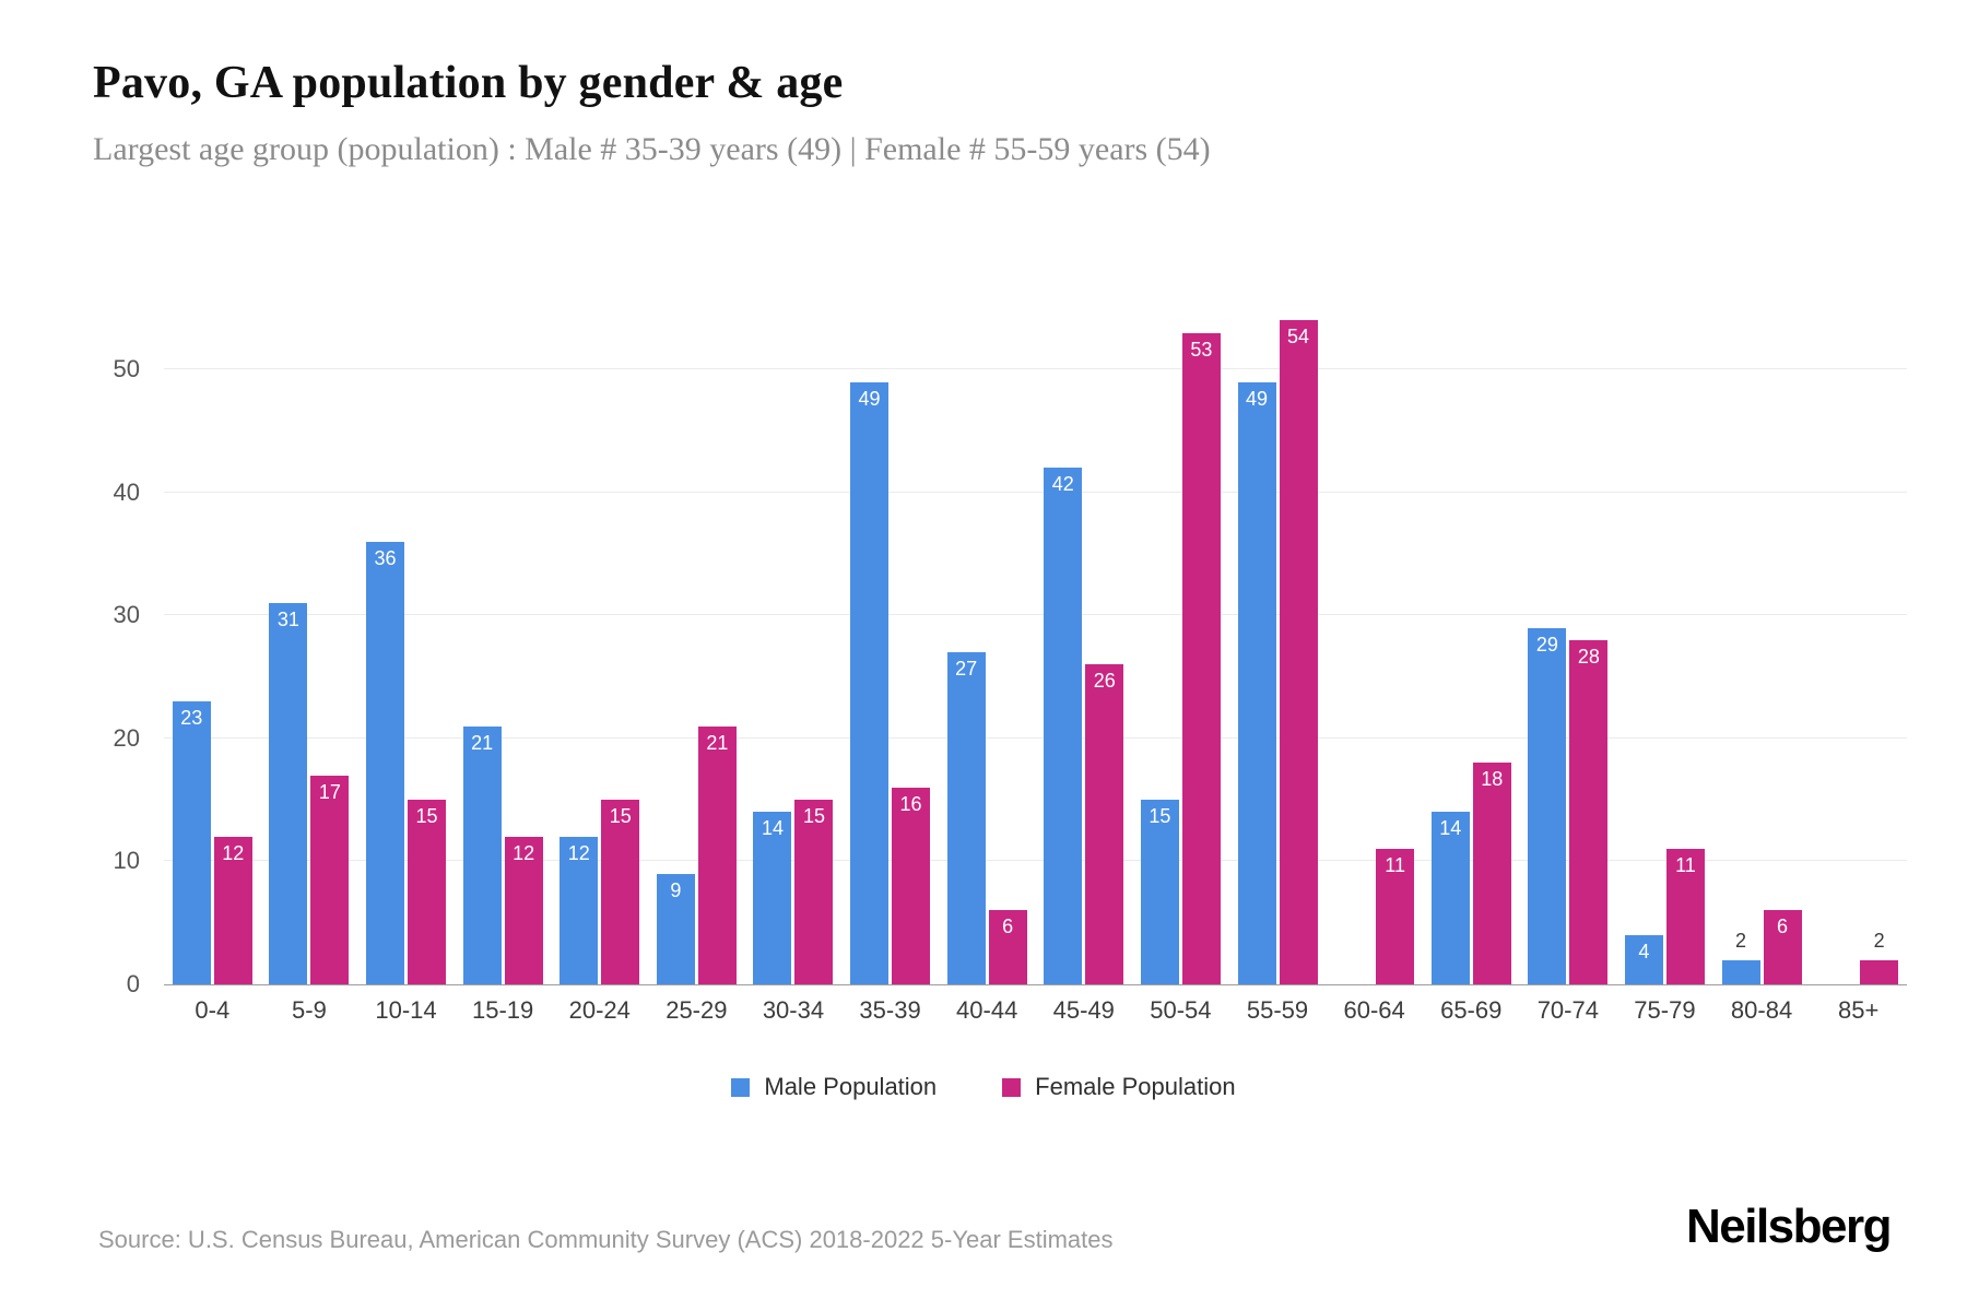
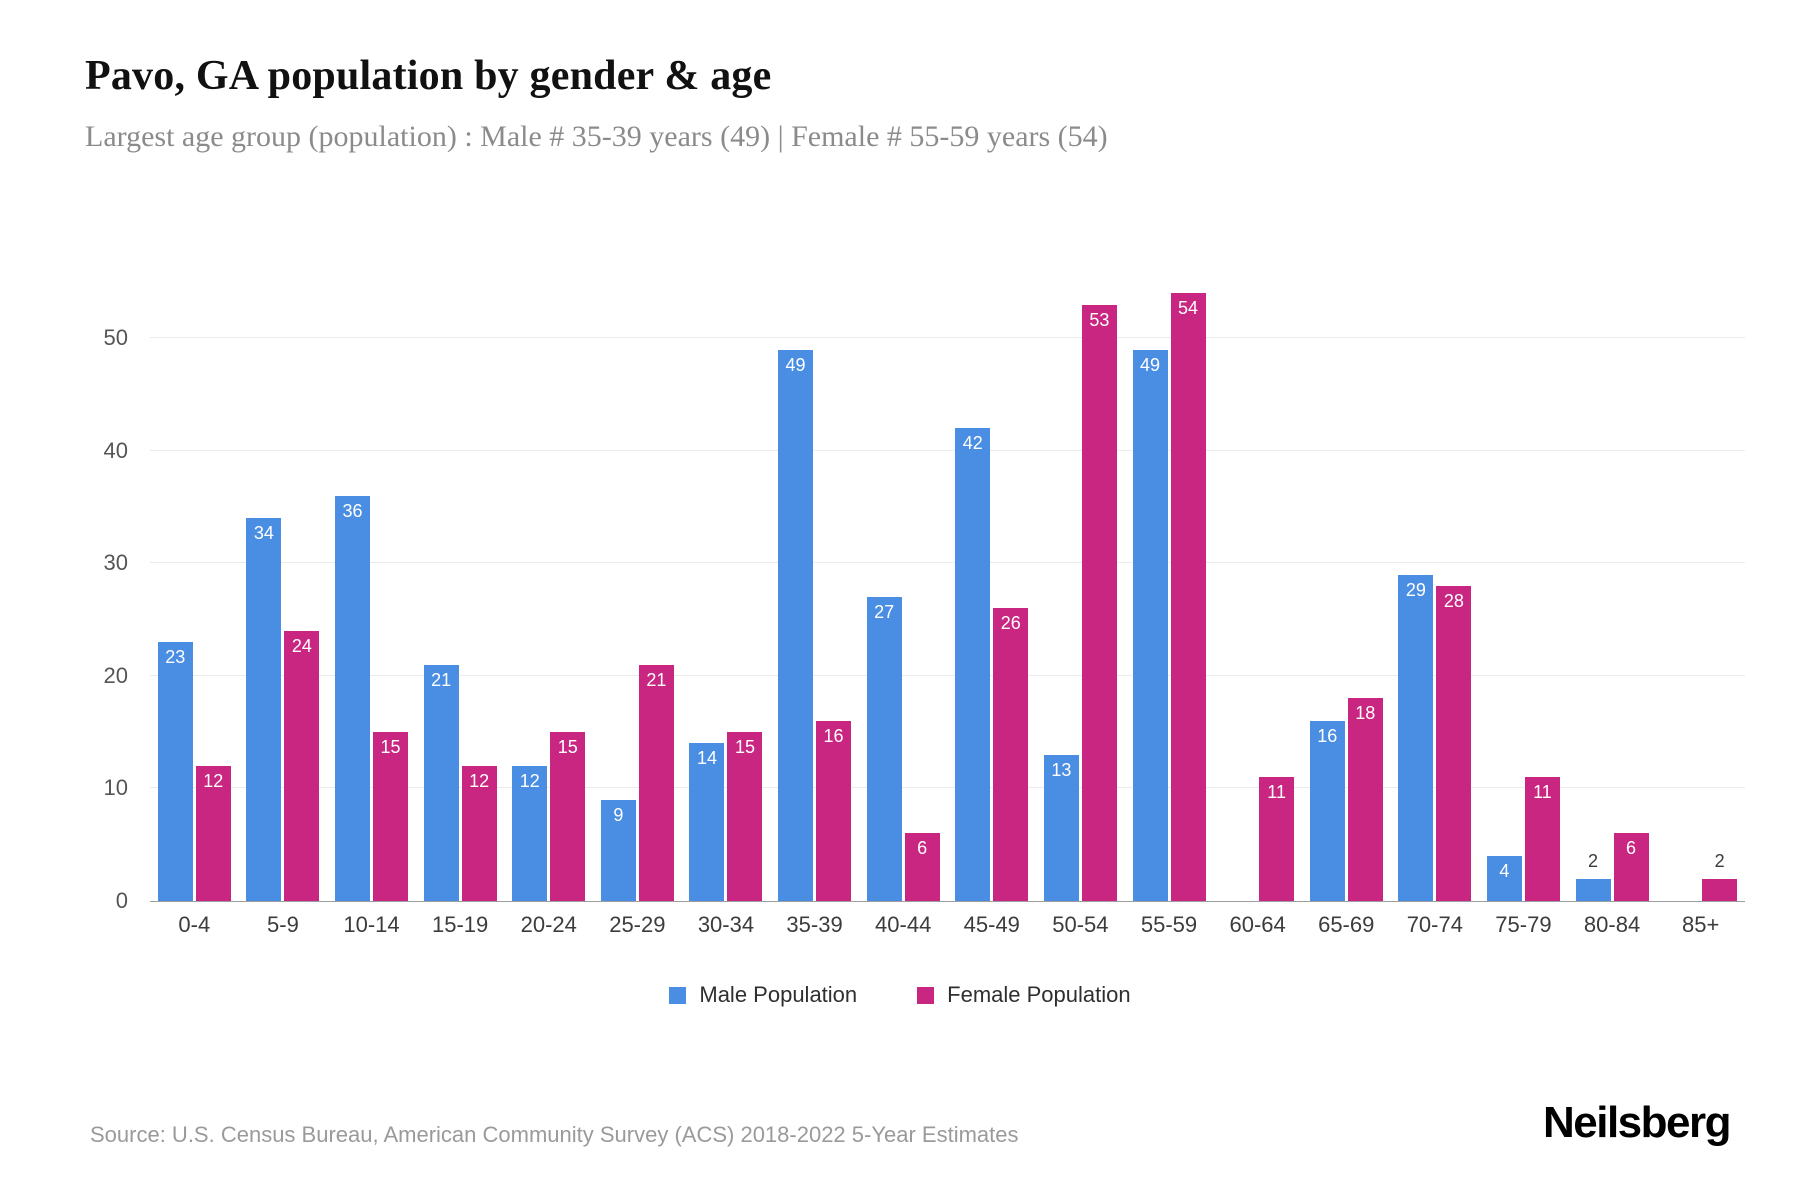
Male Population/5-9: 31 -> 34
Female Population/5-9: 17 -> 24
Male Population/50-54: 15 -> 13
Male Population/65-69: 14 -> 16
